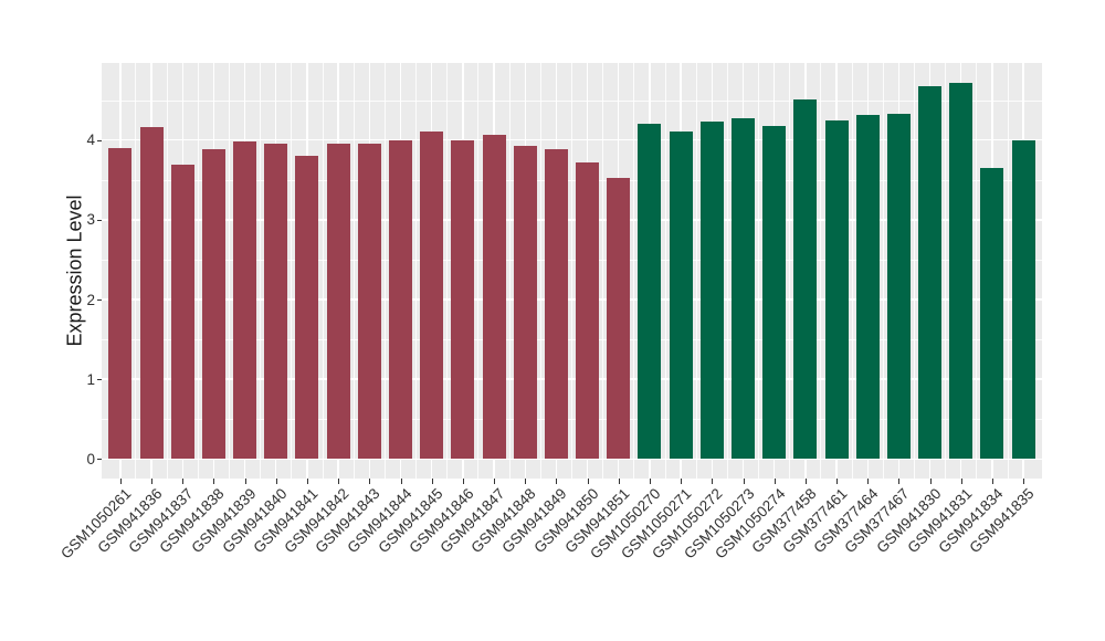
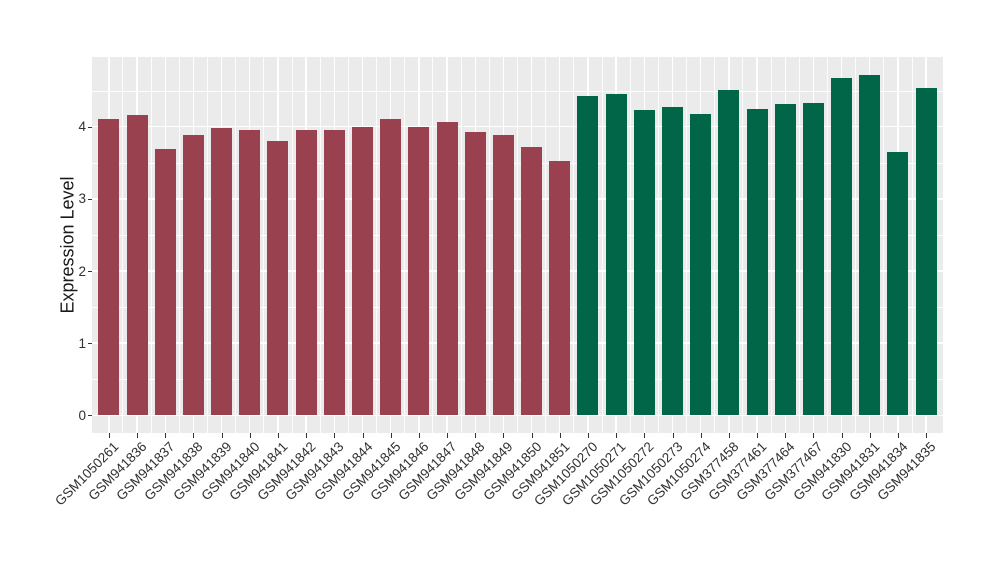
GSM1050261: 3.9 -> 4.1
GSM1050270: 4.2 -> 4.4
GSM1050271: 4.1 -> 4.5
GSM941835: 4.0 -> 4.5
